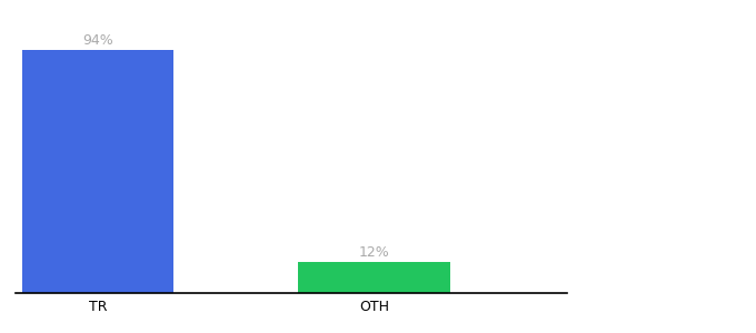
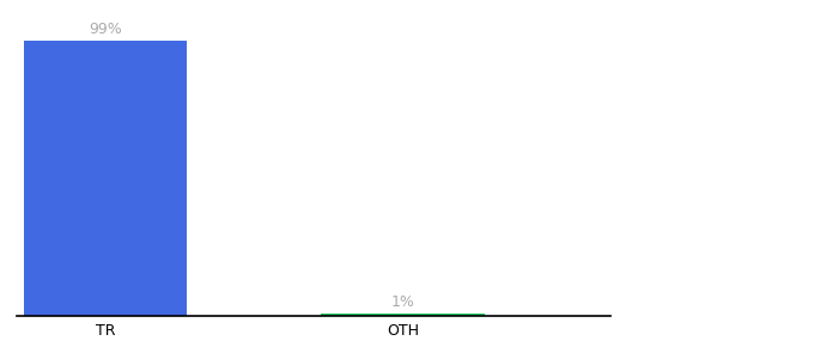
TR: 94% -> 99%
OTH: 12% -> 1%
